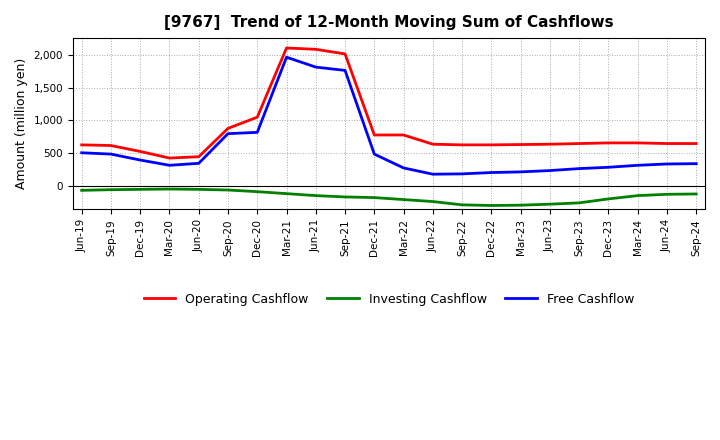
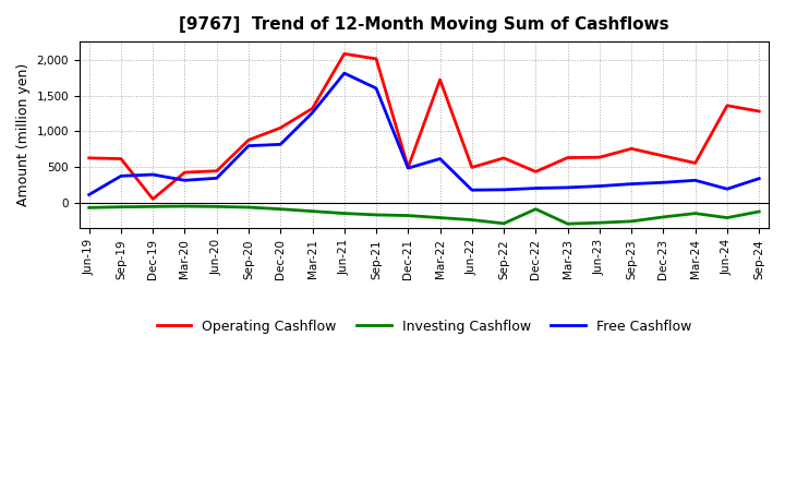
Free Cashflow/Jun-19: 510 -> 120
Free Cashflow/Sep-19: 490 -> 380
Operating Cashflow/Dec-19: 530 -> 60
Operating Cashflow/Mar-21: 2,100 -> 1,320
Free Cashflow/Mar-21: 1,960 -> 1,260
Free Cashflow/Sep-21: 1,760 -> 1,600
Operating Cashflow/Dec-21: 780 -> 500
Operating Cashflow/Mar-22: 780 -> 1,720
Free Cashflow/Mar-22: 280 -> 620
Operating Cashflow/Jun-22: 640 -> 500
Operating Cashflow/Dec-22: 630 -> 440
Investing Cashflow/Dec-22: -290 -> -80
Operating Cashflow/Sep-23: 650 -> 760
Operating Cashflow/Mar-24: 660 -> 560
Operating Cashflow/Jun-24: 650 -> 1,360
Investing Cashflow/Jun-24: -120 -> -200
Free Cashflow/Jun-24: 340 -> 200
Operating Cashflow/Sep-24: 650 -> 1,280
